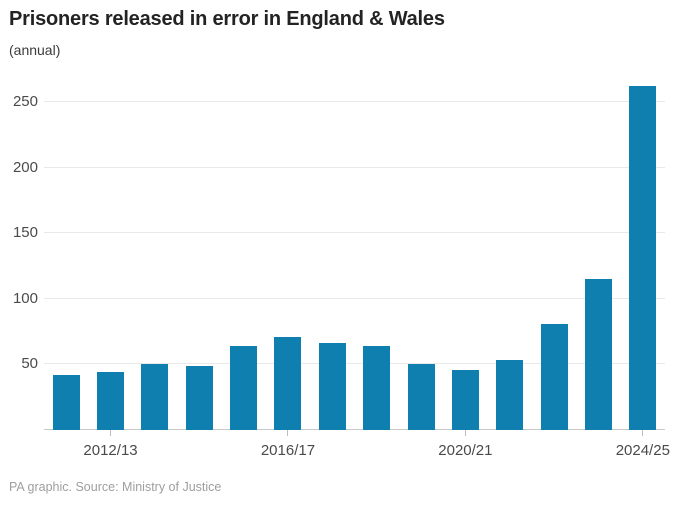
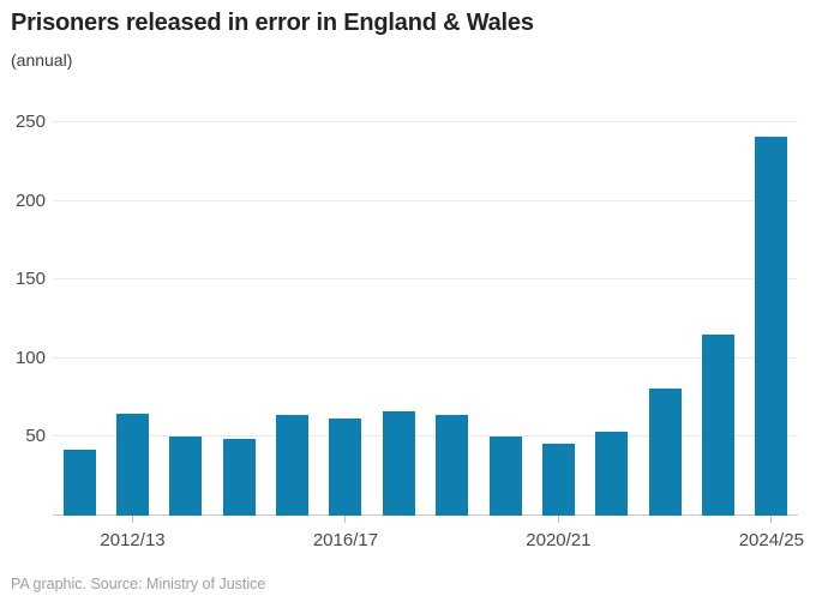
2012/13: 44 -> 65
2016/17: 71 -> 62
2024/25: 262 -> 241
